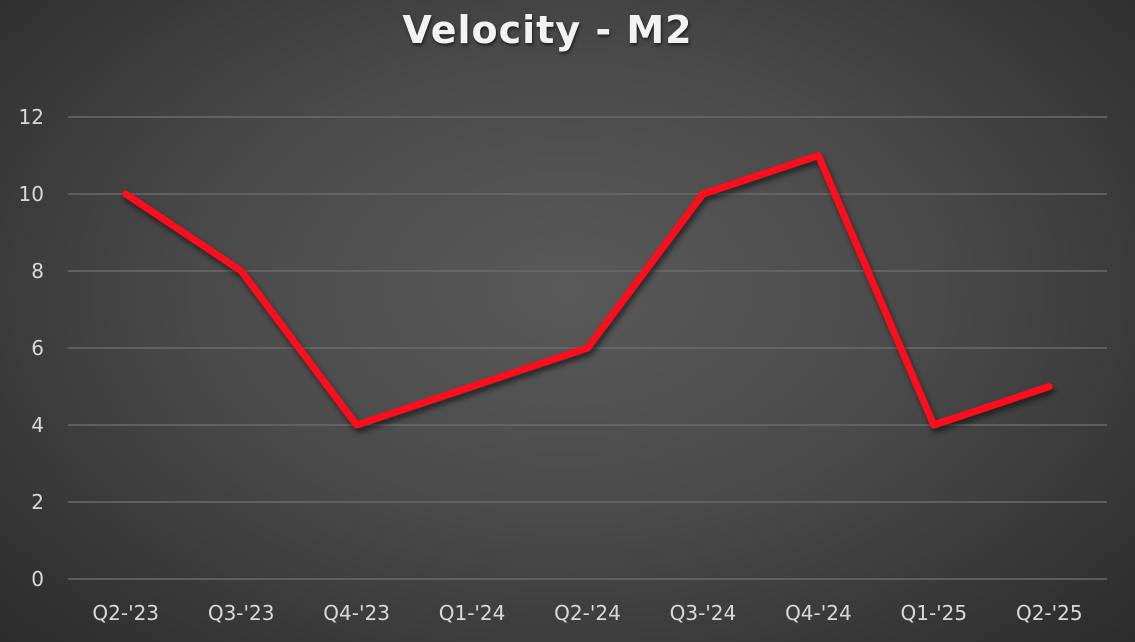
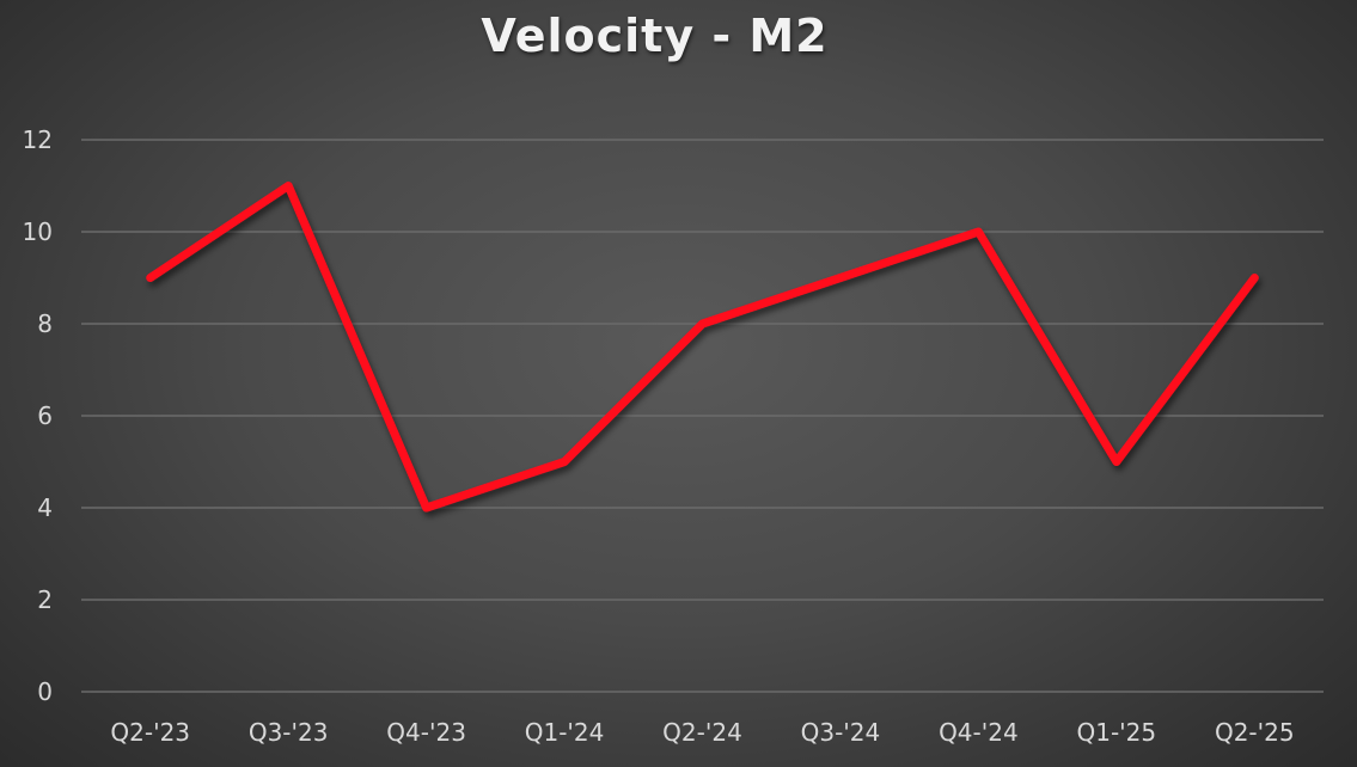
Q2-'23: 10 -> 9
Q3-'23: 8 -> 11
Q2-'24: 6 -> 8
Q3-'24: 10 -> 9
Q4-'24: 11 -> 10
Q1-'25: 4 -> 5
Q2-'25: 5 -> 9
